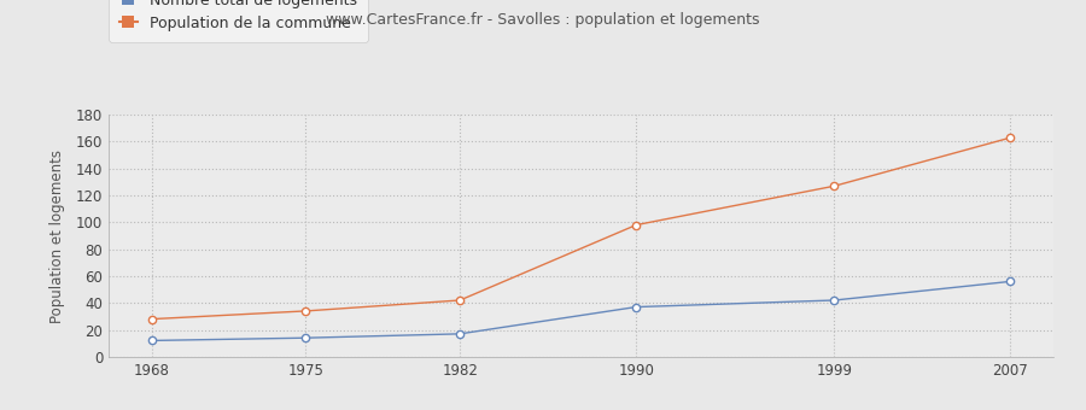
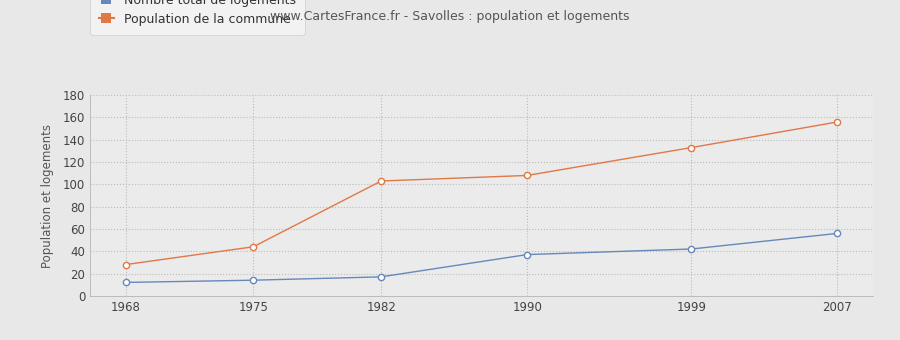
Population de la commune/1975: 34 -> 44
Population de la commune/1982: 42 -> 103
Population de la commune/1990: 98 -> 108
Population de la commune/1999: 127 -> 133
Population de la commune/2007: 163 -> 156
